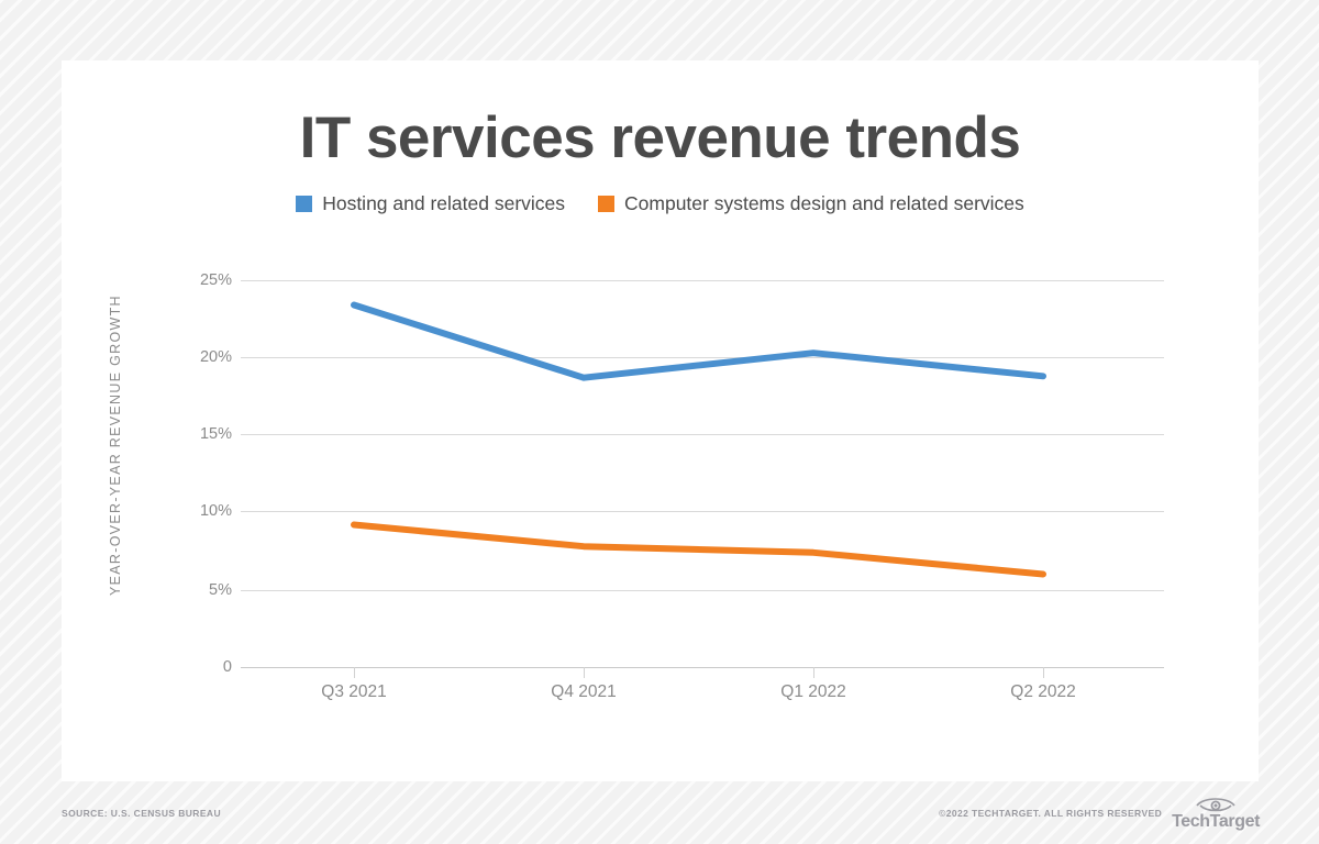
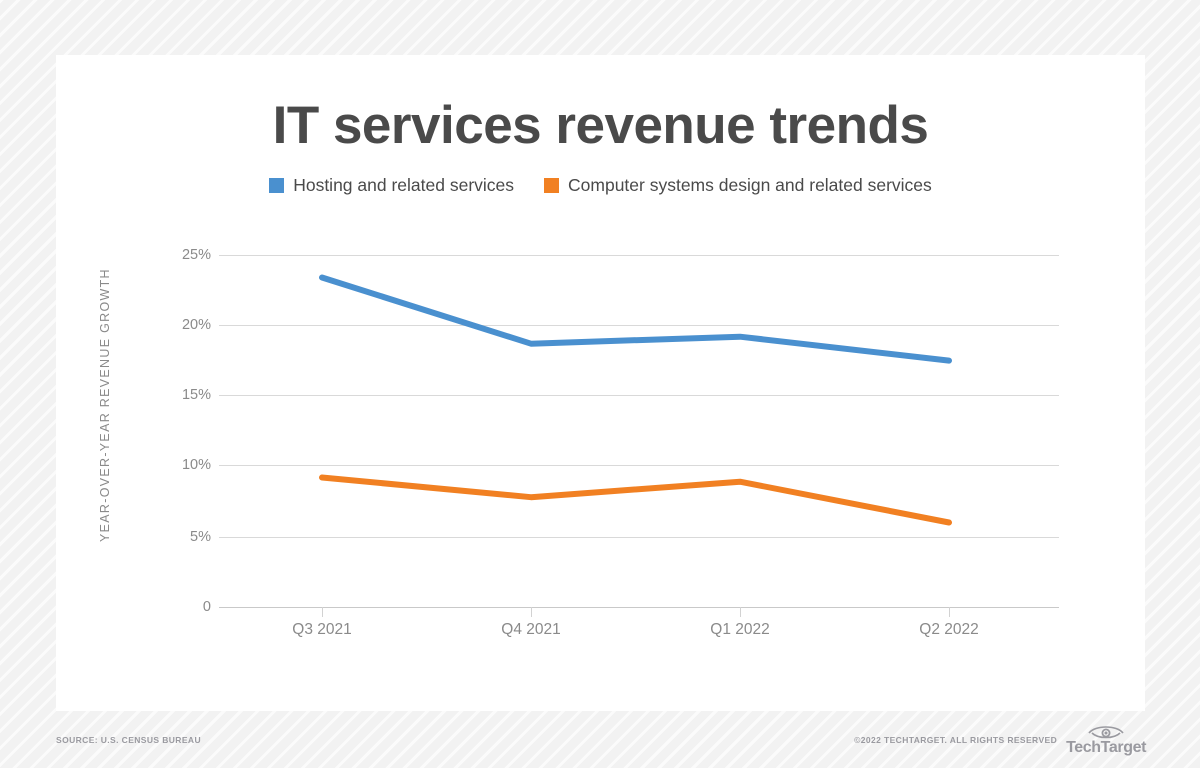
Hosting and related services/Q1 2022: 20.3% -> 19.2%
Computer systems design and related services/Q1 2022: 7.4% -> 8.9%
Hosting and related services/Q2 2022: 18.8% -> 17.5%
